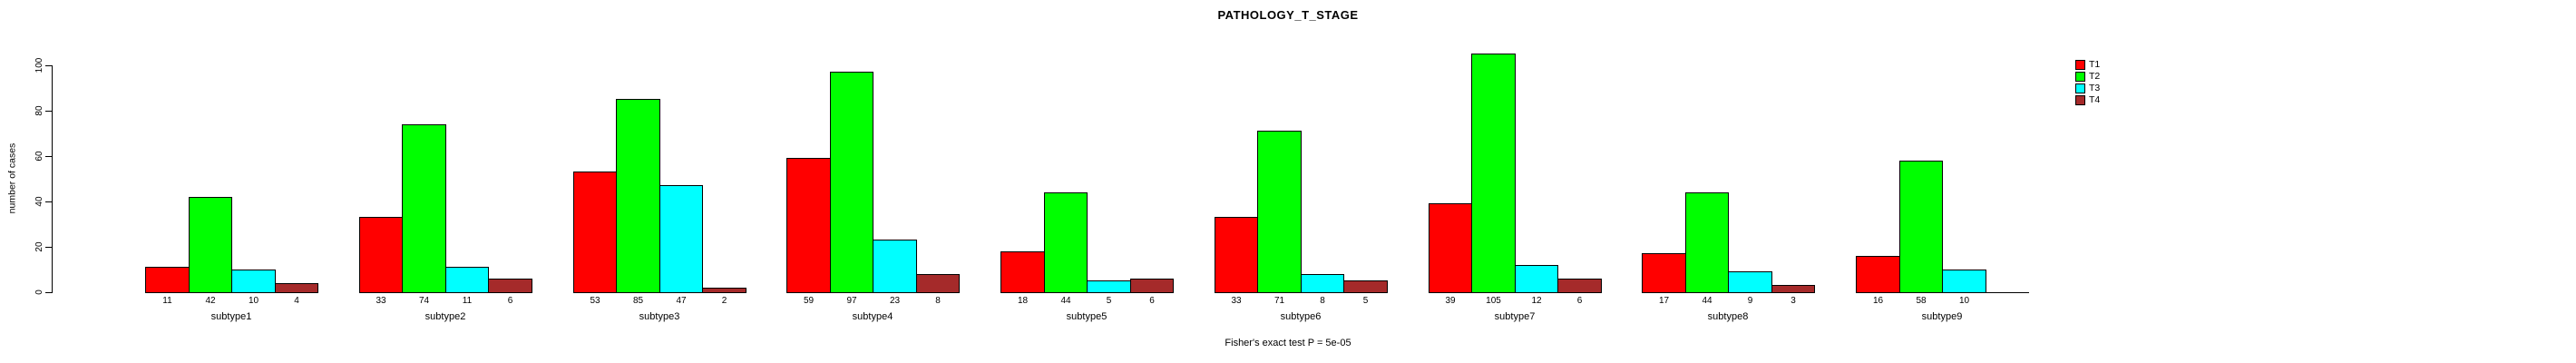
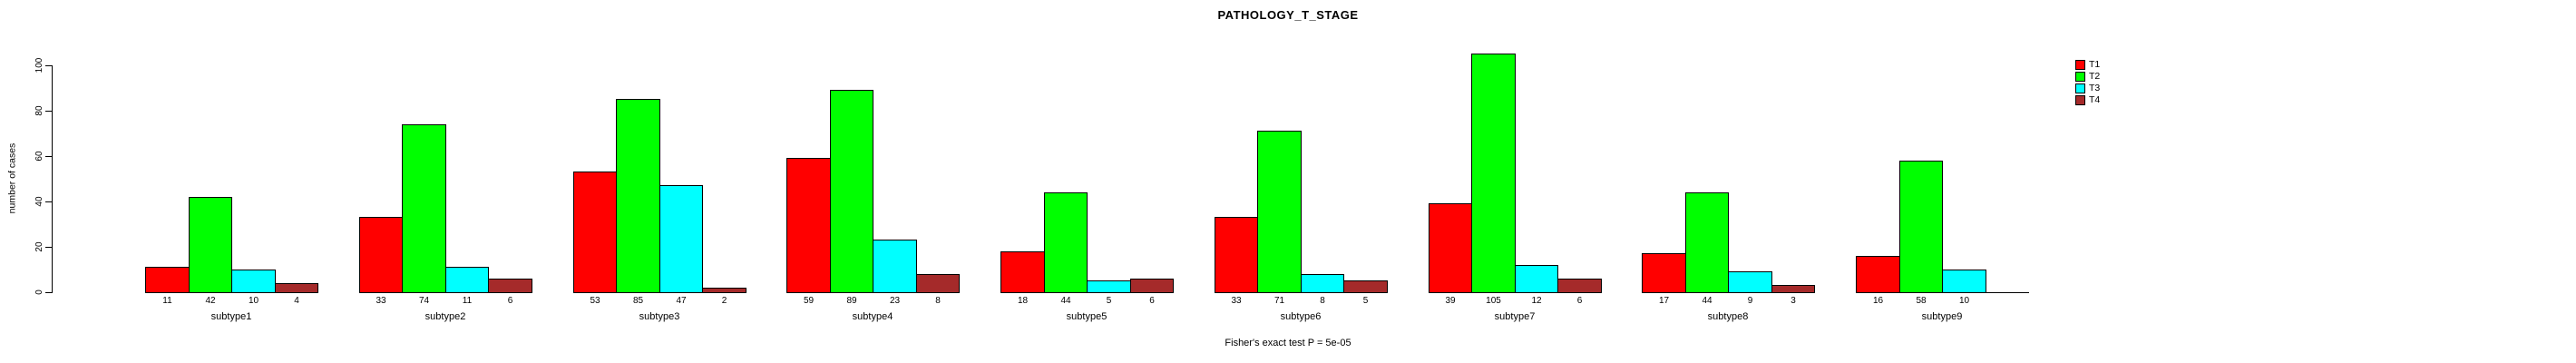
T2/subtype4: 97 -> 89
